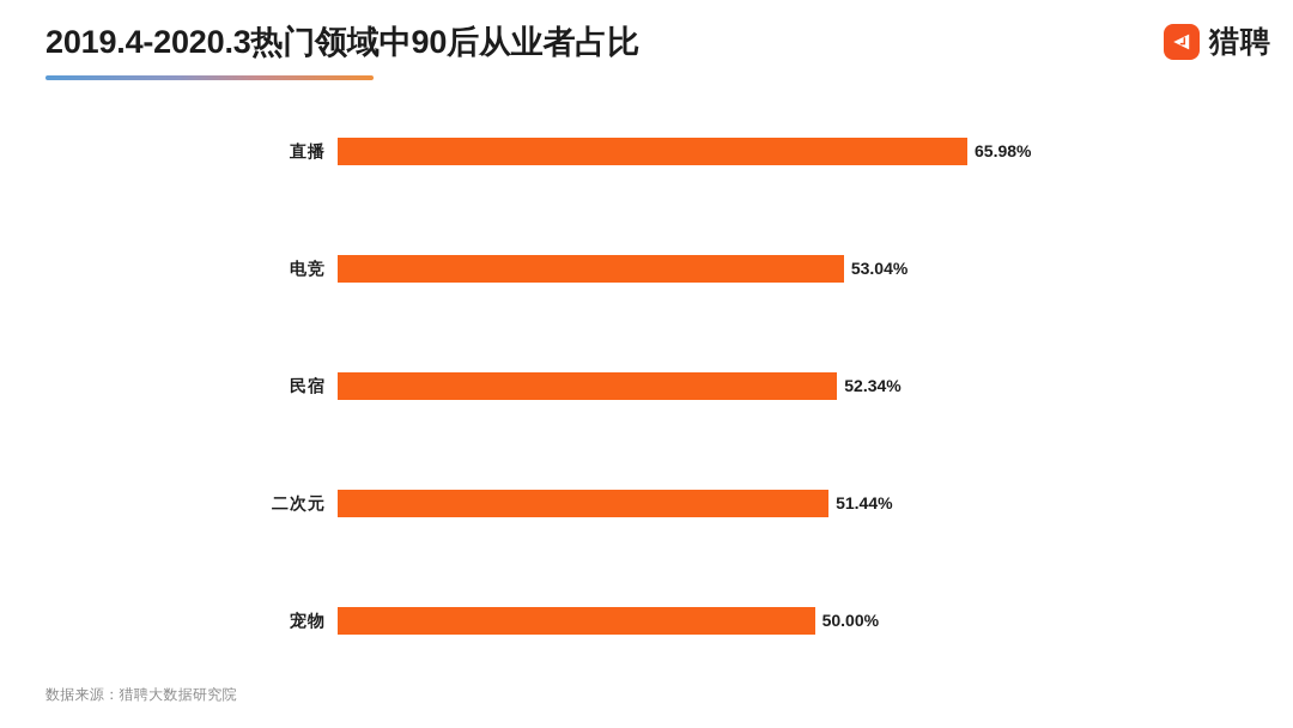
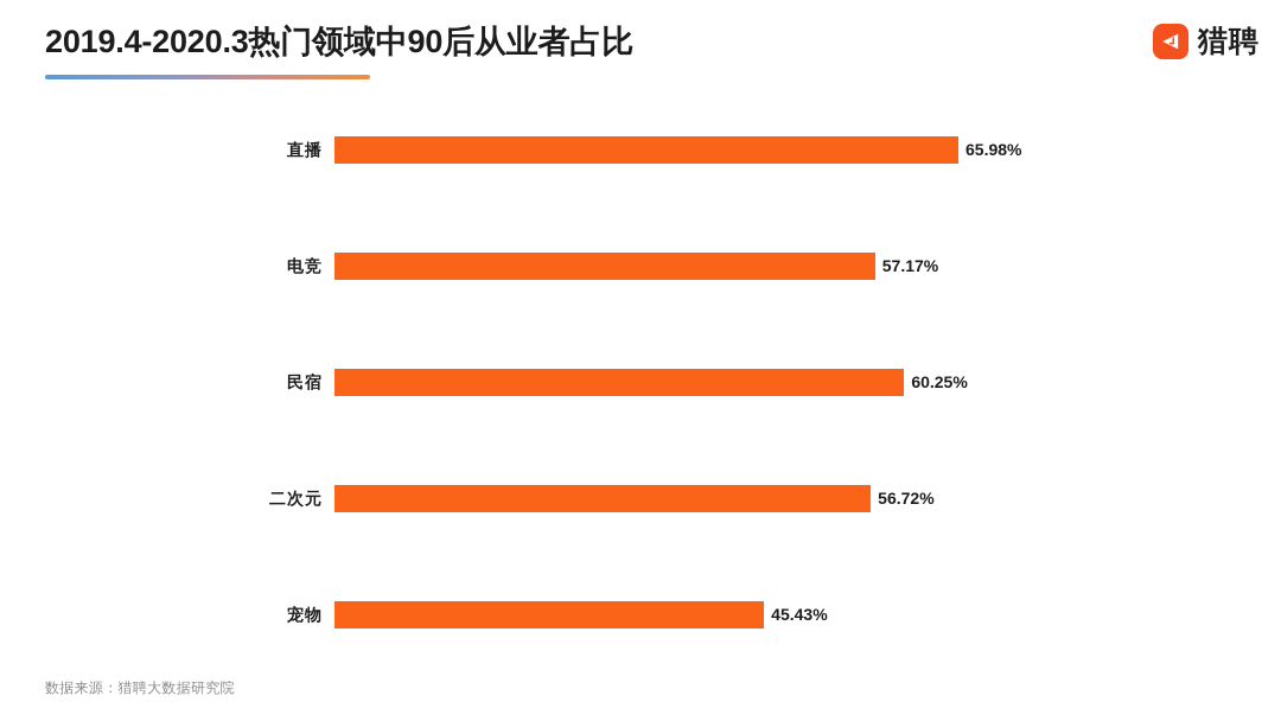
电竞: 53.04% -> 57.17%
民宿: 52.34% -> 60.25%
二次元: 51.44% -> 56.72%
宠物: 50.00% -> 45.43%
